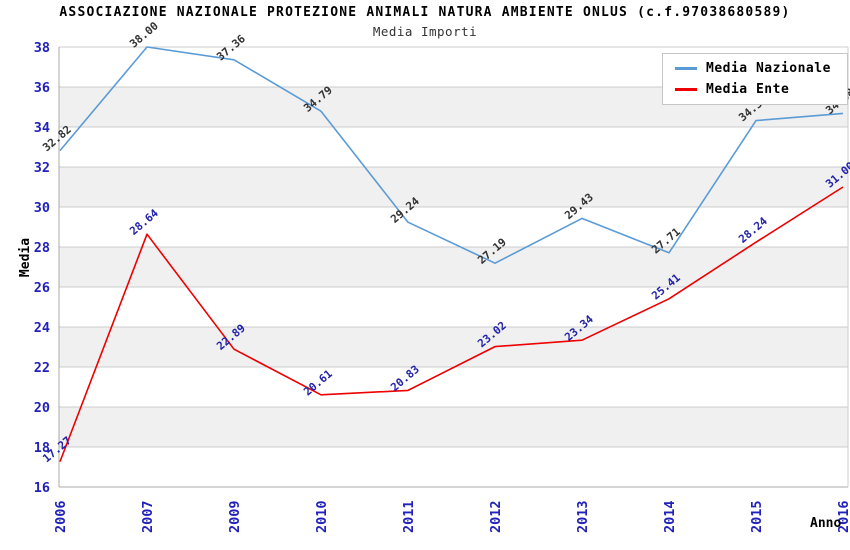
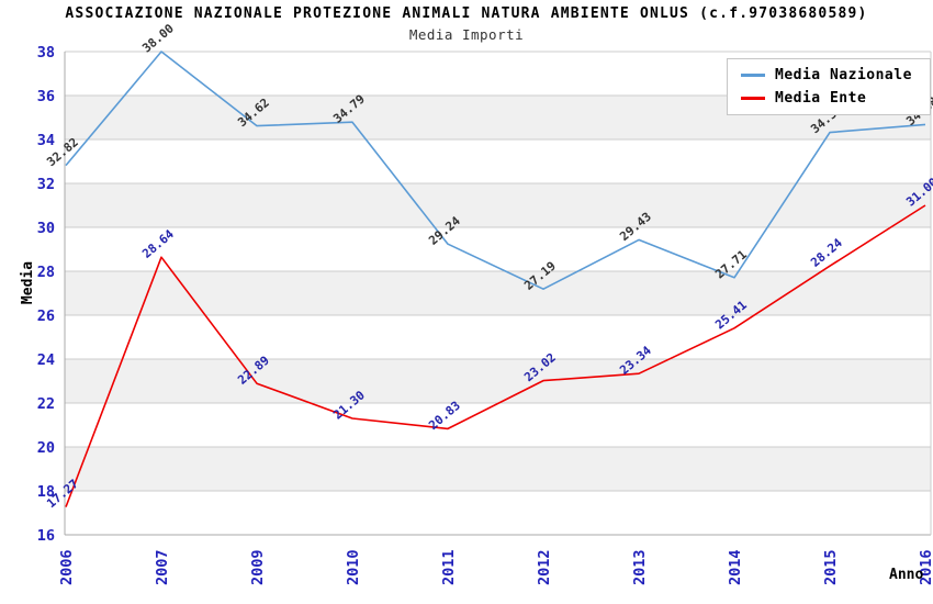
Media Nazionale/2009: 37.36 -> 34.62
Media Ente/2010: 20.61 -> 21.30
